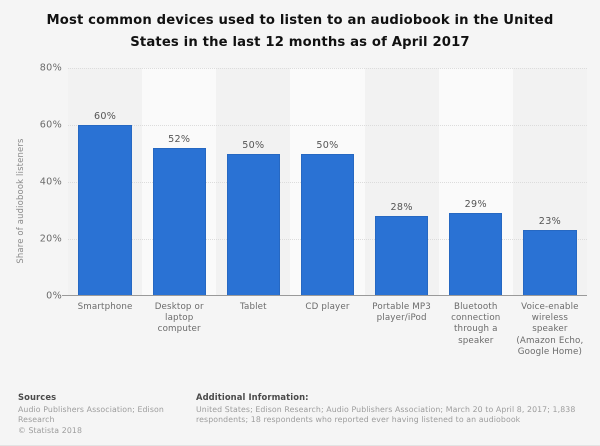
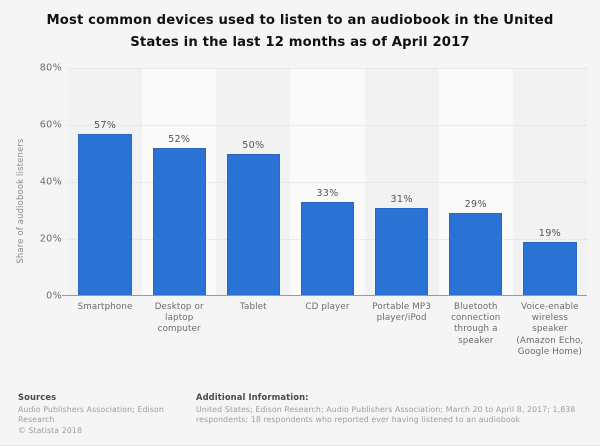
Smartphone: 60% -> 57%
CD player: 50% -> 33%
Portable MP3 player/iPod: 28% -> 31%
Voice-enable wireless speaker (Amazon Echo, Google Home): 23% -> 19%
